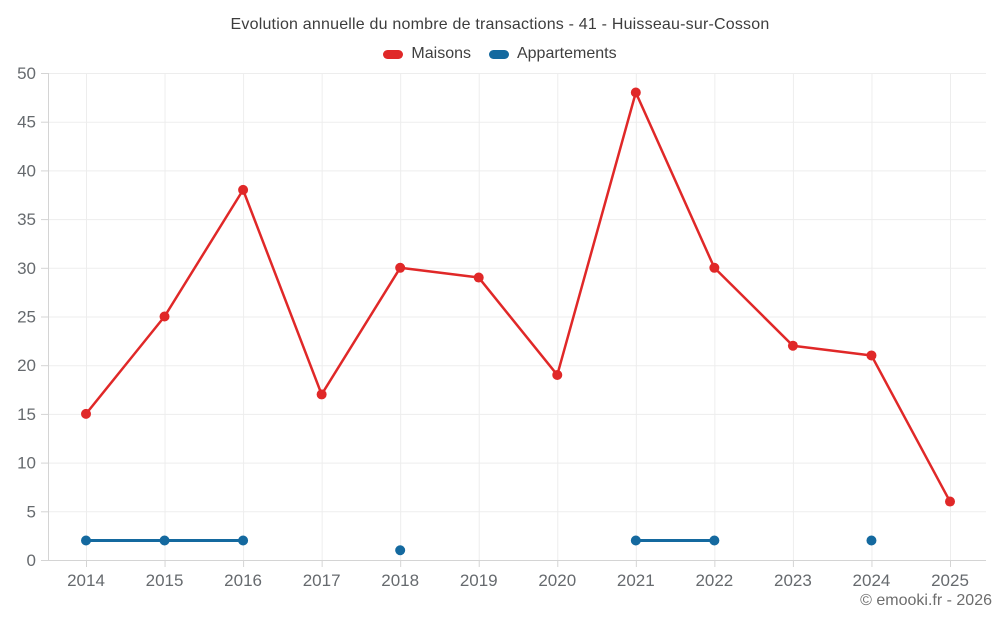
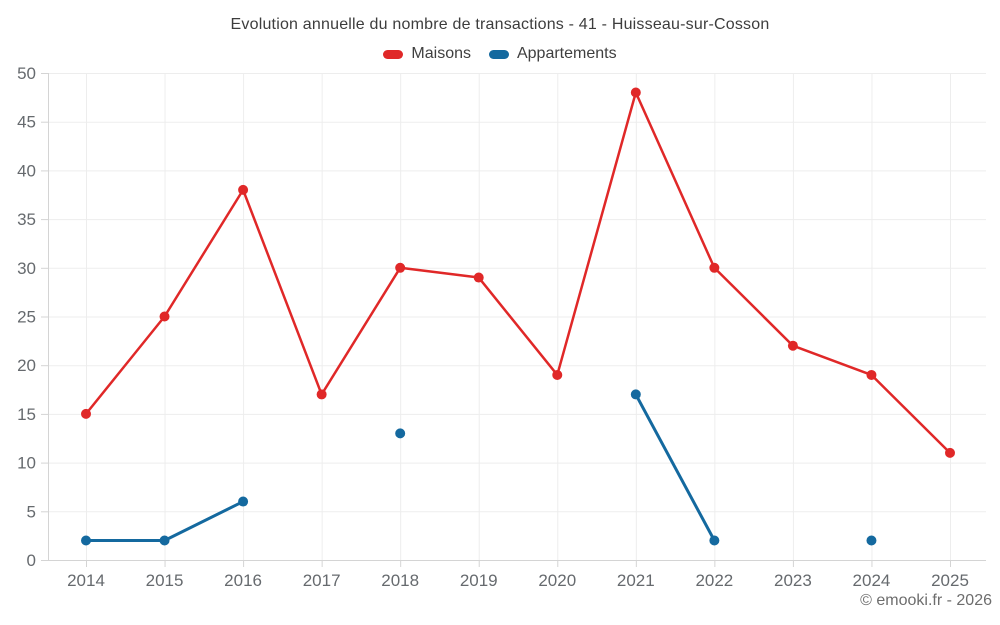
Appartements/2016: 2 -> 6
Appartements/2018: 1 -> 13
Appartements/2021: 2 -> 17
Maisons/2024: 21 -> 19
Maisons/2025: 6 -> 11
